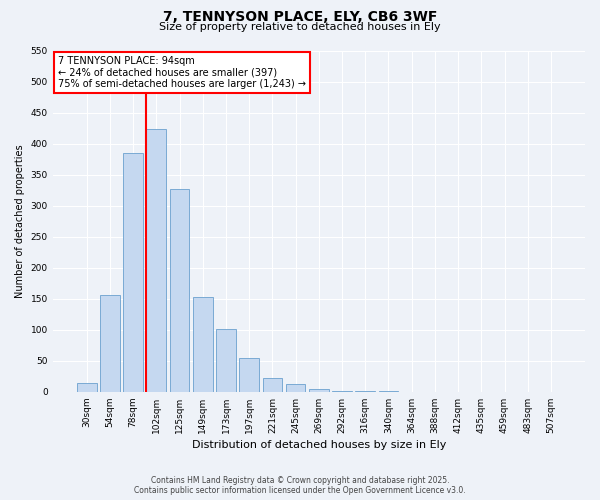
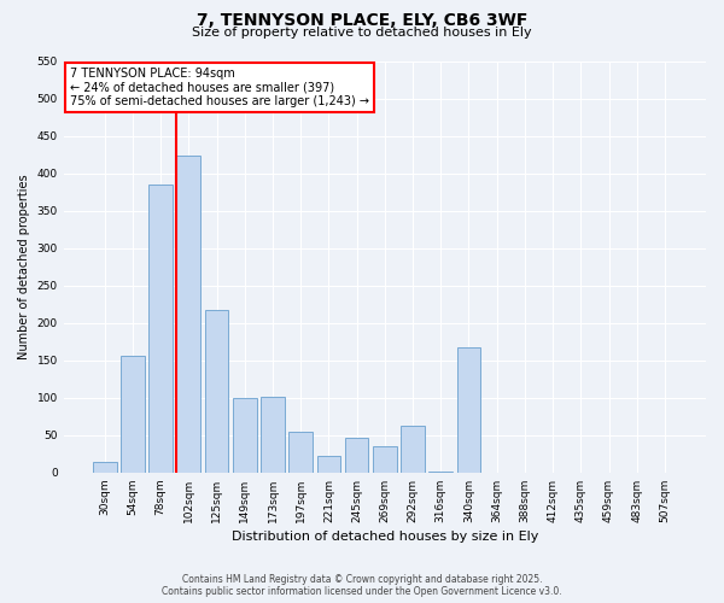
125sqm: 328 -> 218
149sqm: 153 -> 100
245sqm: 12 -> 46
269sqm: 5 -> 36
292sqm: 2 -> 62
340sqm: 1 -> 168
